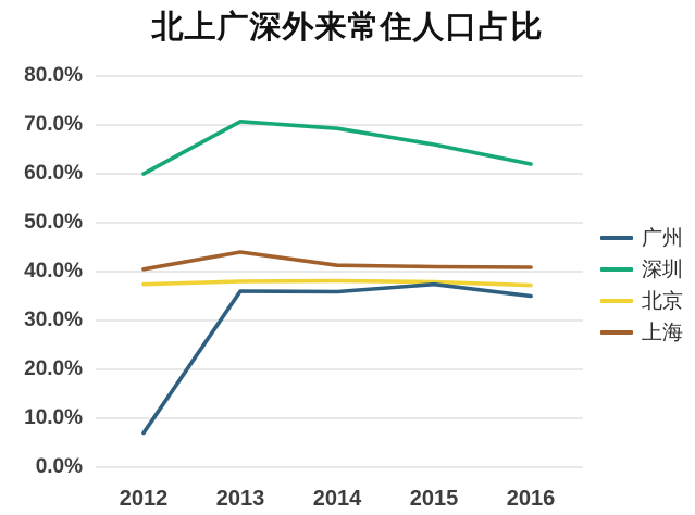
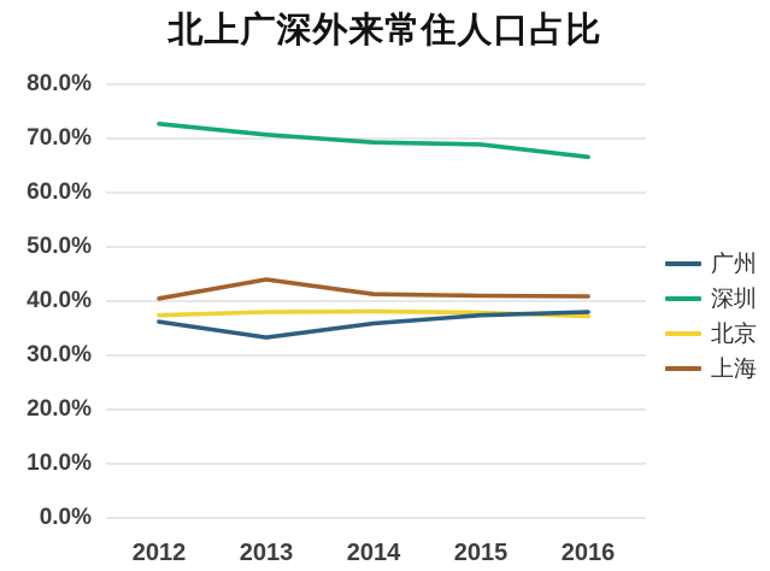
广州/2012: 7% -> 36%
深圳/2012: 60% -> 73%
广州/2013: 36% -> 33%
深圳/2015: 66% -> 69%
广州/2016: 35% -> 38%
深圳/2016: 62% -> 67%
